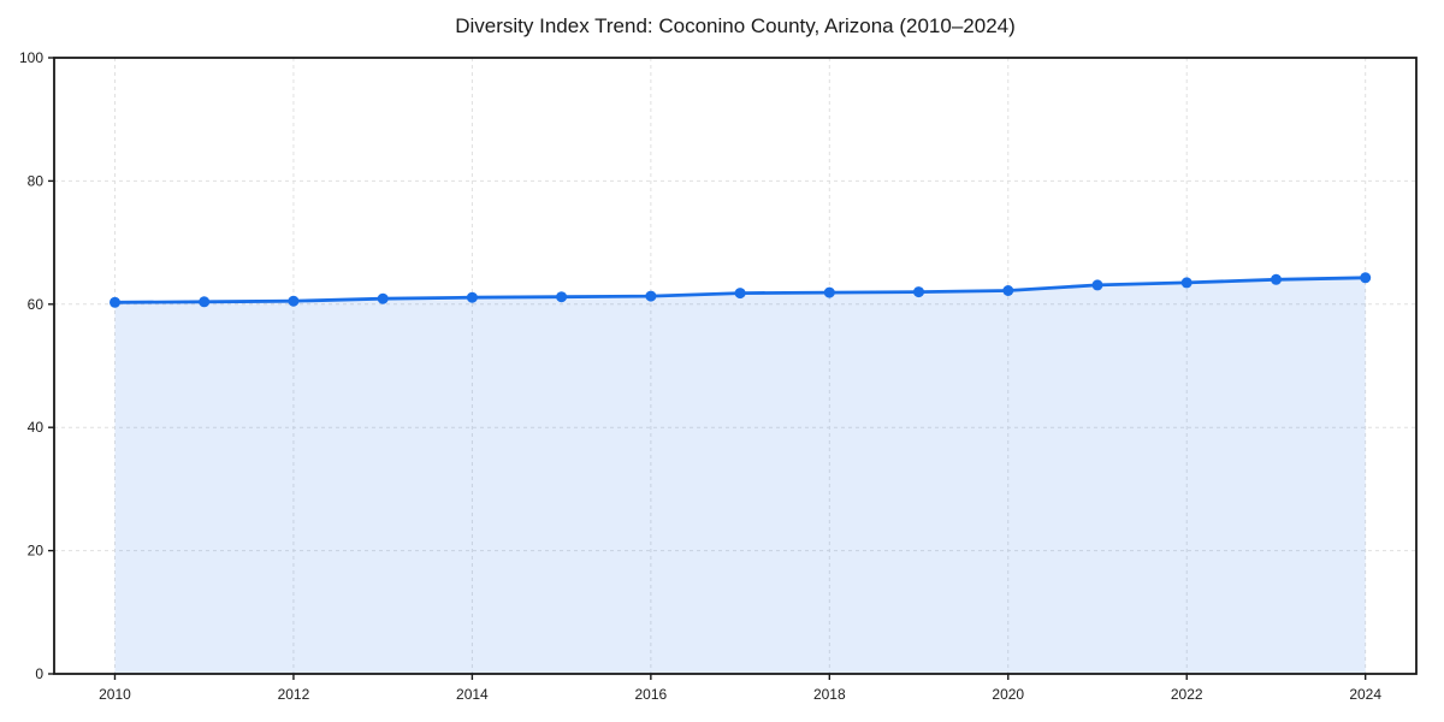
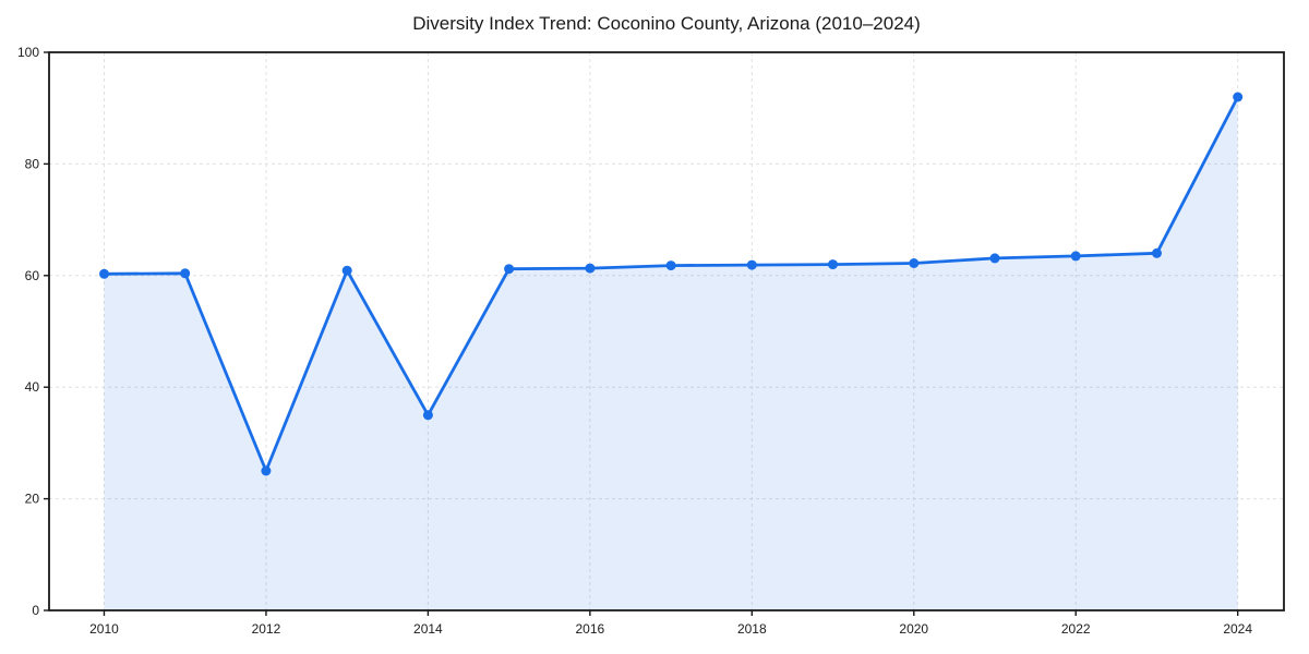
2012: 60 -> 25
2014: 61 -> 35
2024: 64 -> 92
